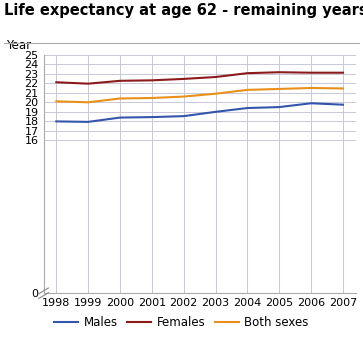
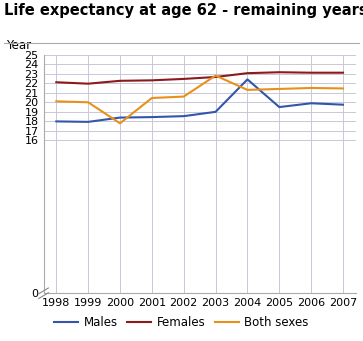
Both sexes/2000: 20.4 -> 17.8
Both sexes/2003: 20.9 -> 22.8
Males/2004: 19.4 -> 22.4
